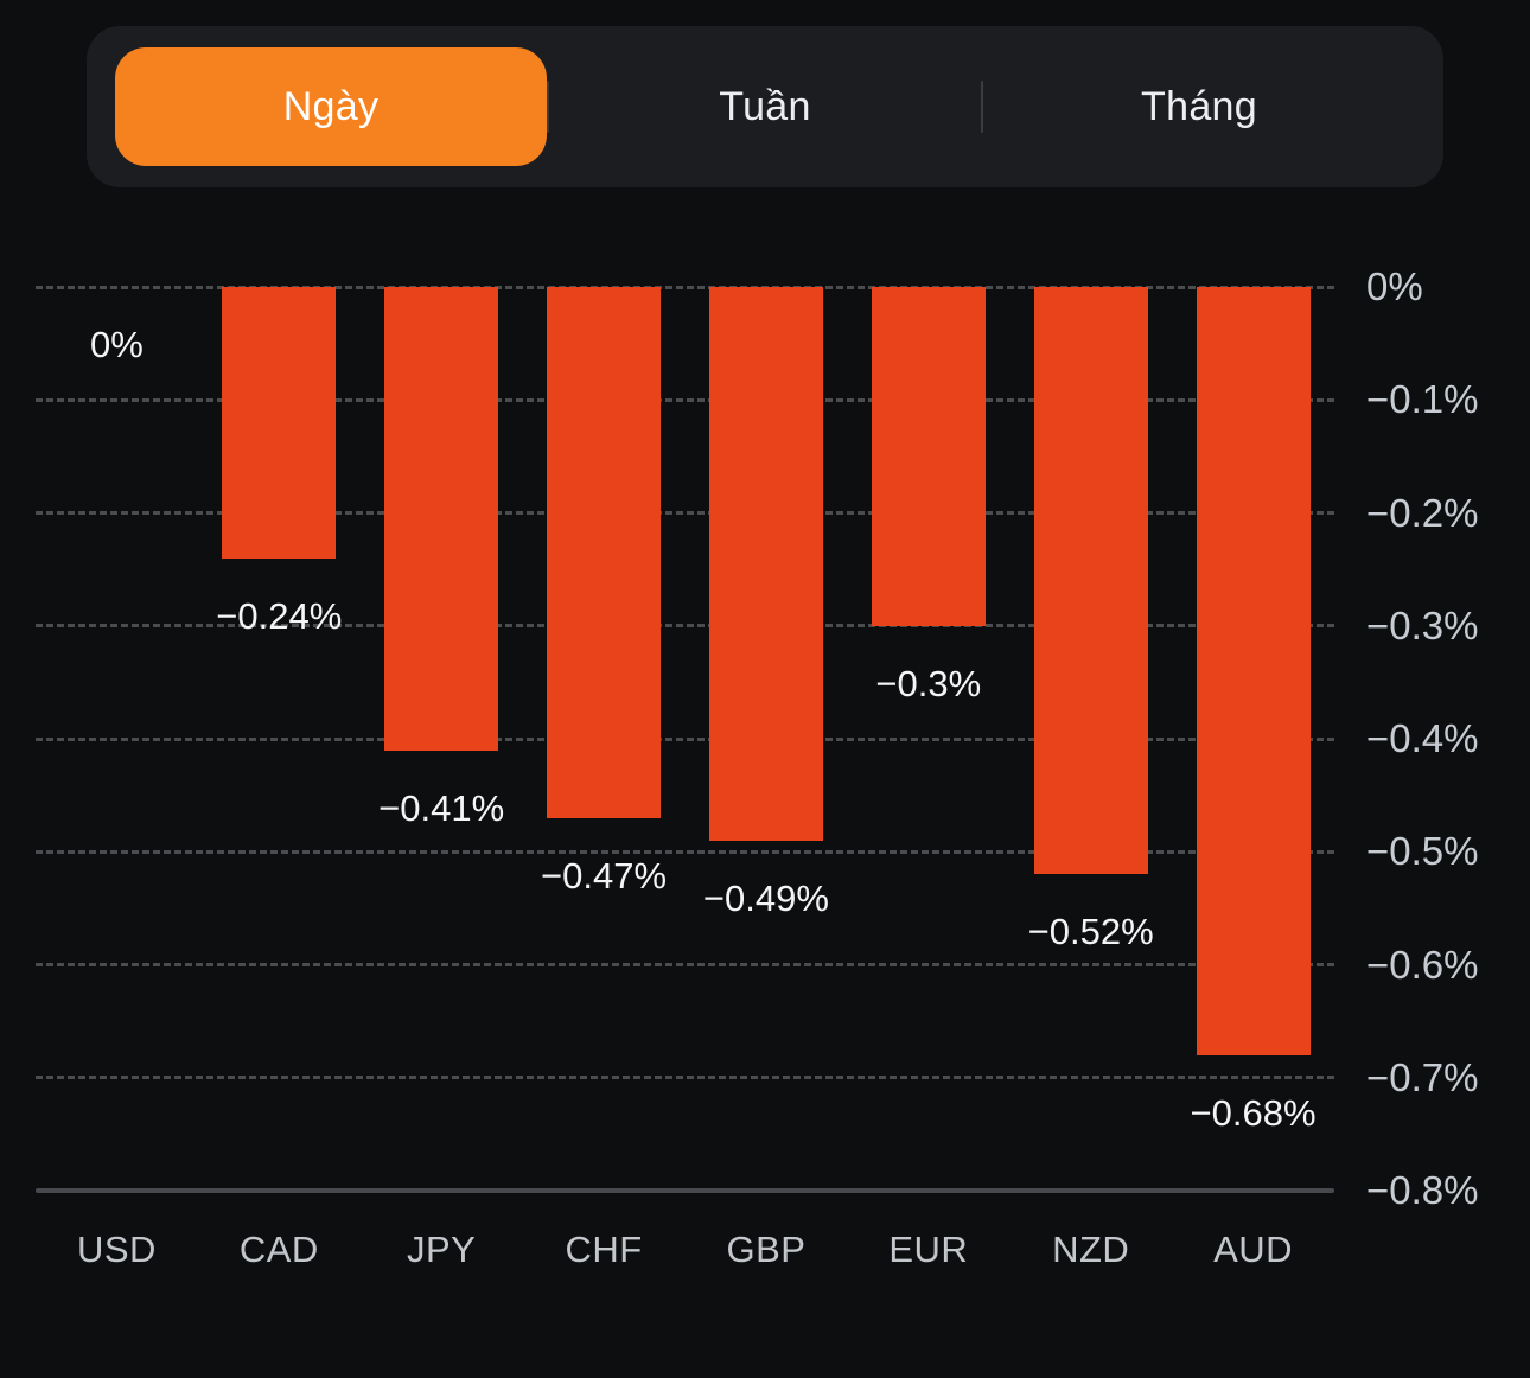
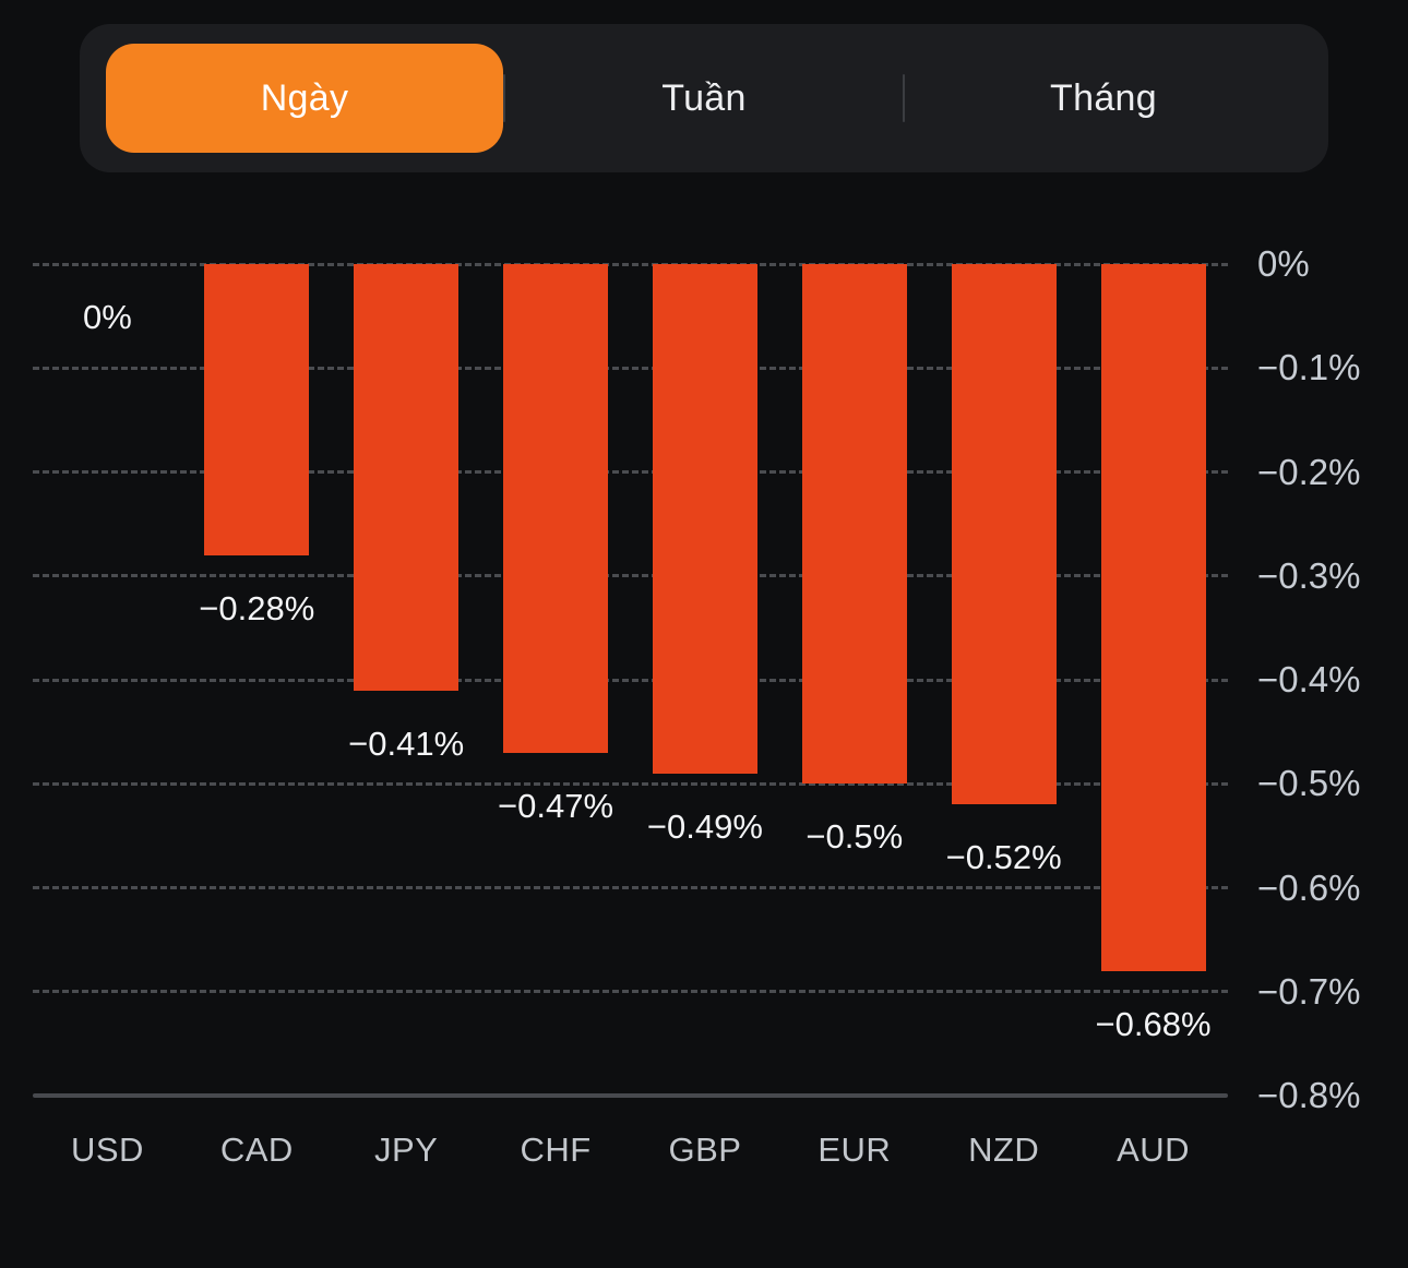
CAD: −0.24% -> −0.28%
EUR: −0.3% -> −0.5%
